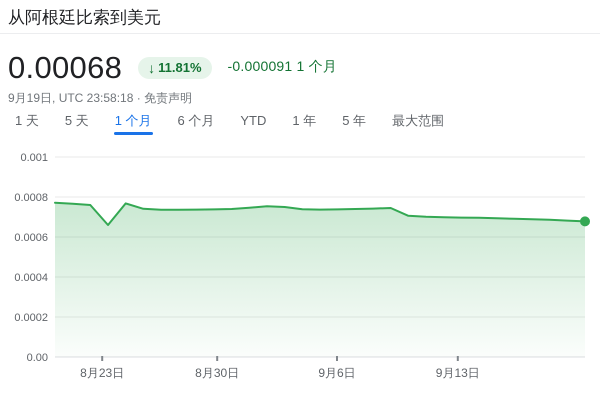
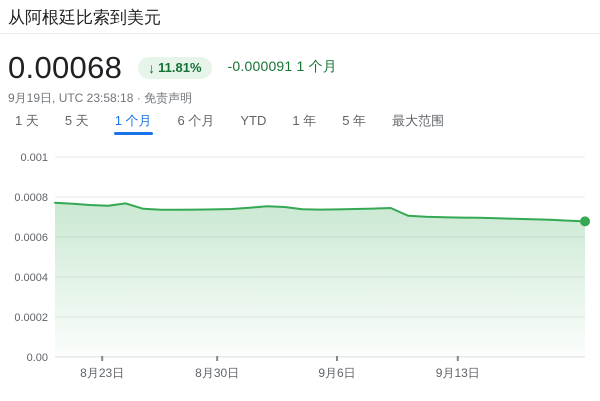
8月23日: 0.00066 -> 0.00076
